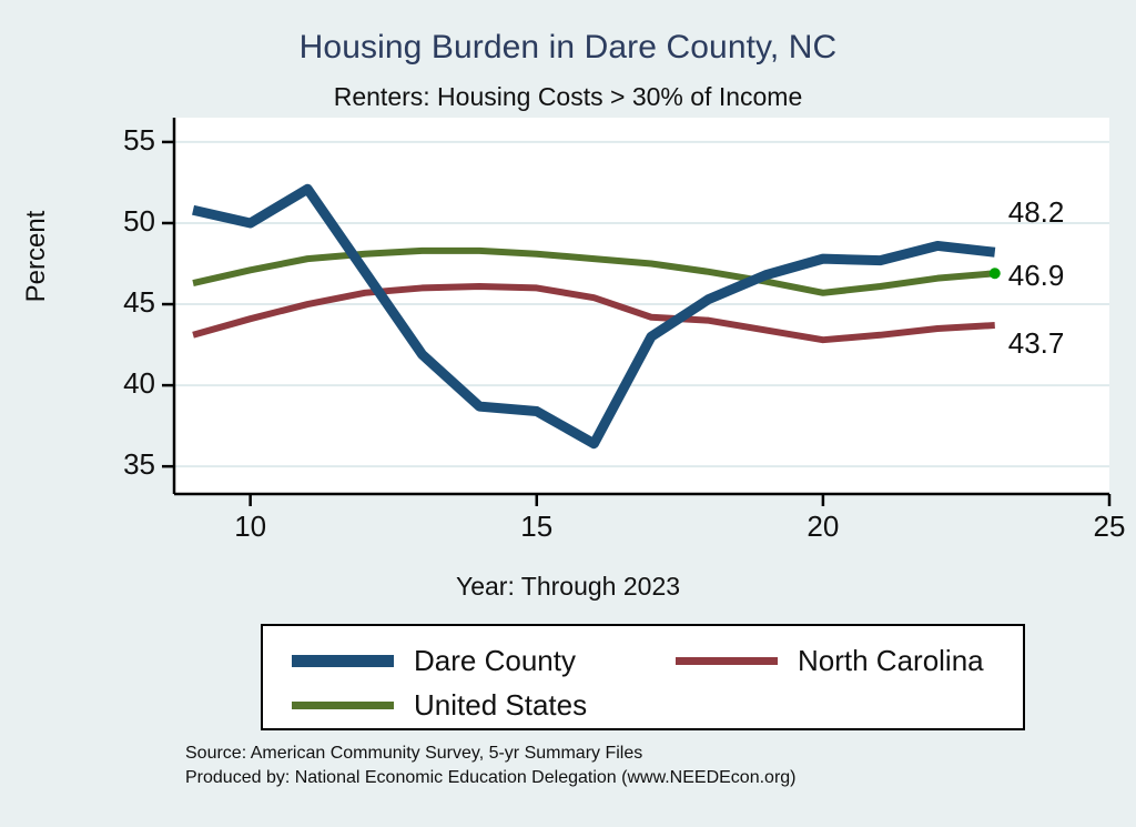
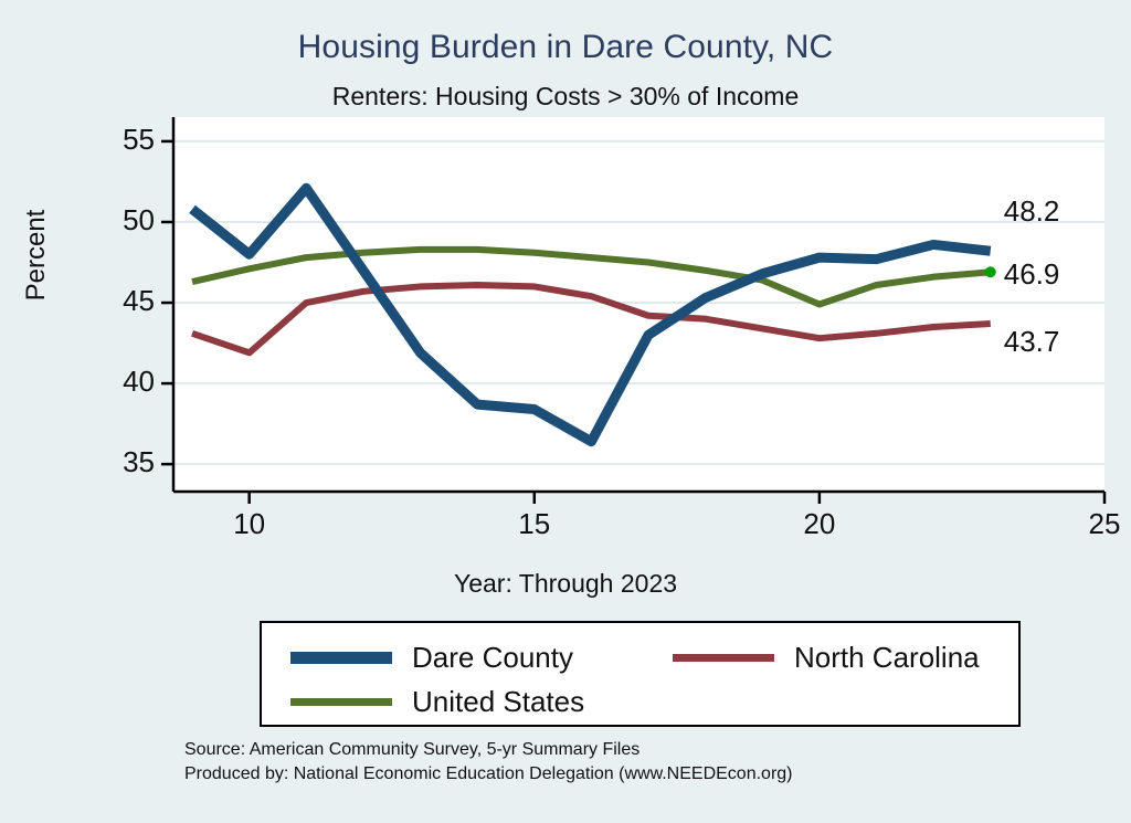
Dare County/10: 50.0 -> 48.0
North Carolina/10: 44.1 -> 41.9
United States/20: 45.7 -> 44.9
